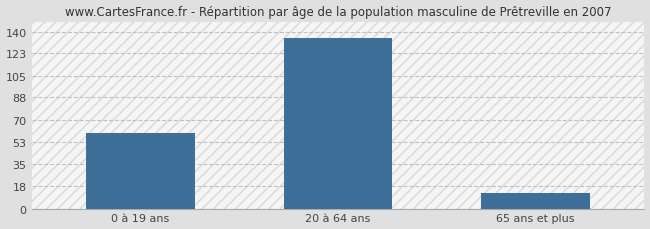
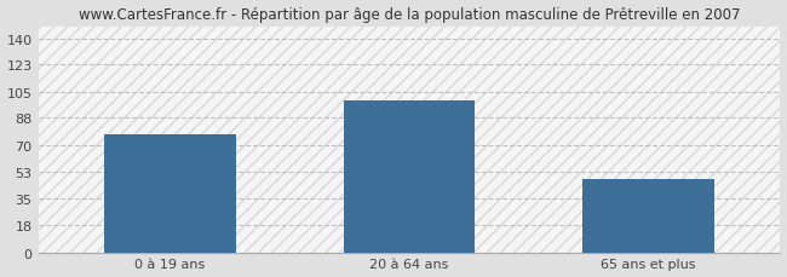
0 à 19 ans: 60 -> 77
20 à 64 ans: 135 -> 99
65 ans et plus: 12 -> 48
